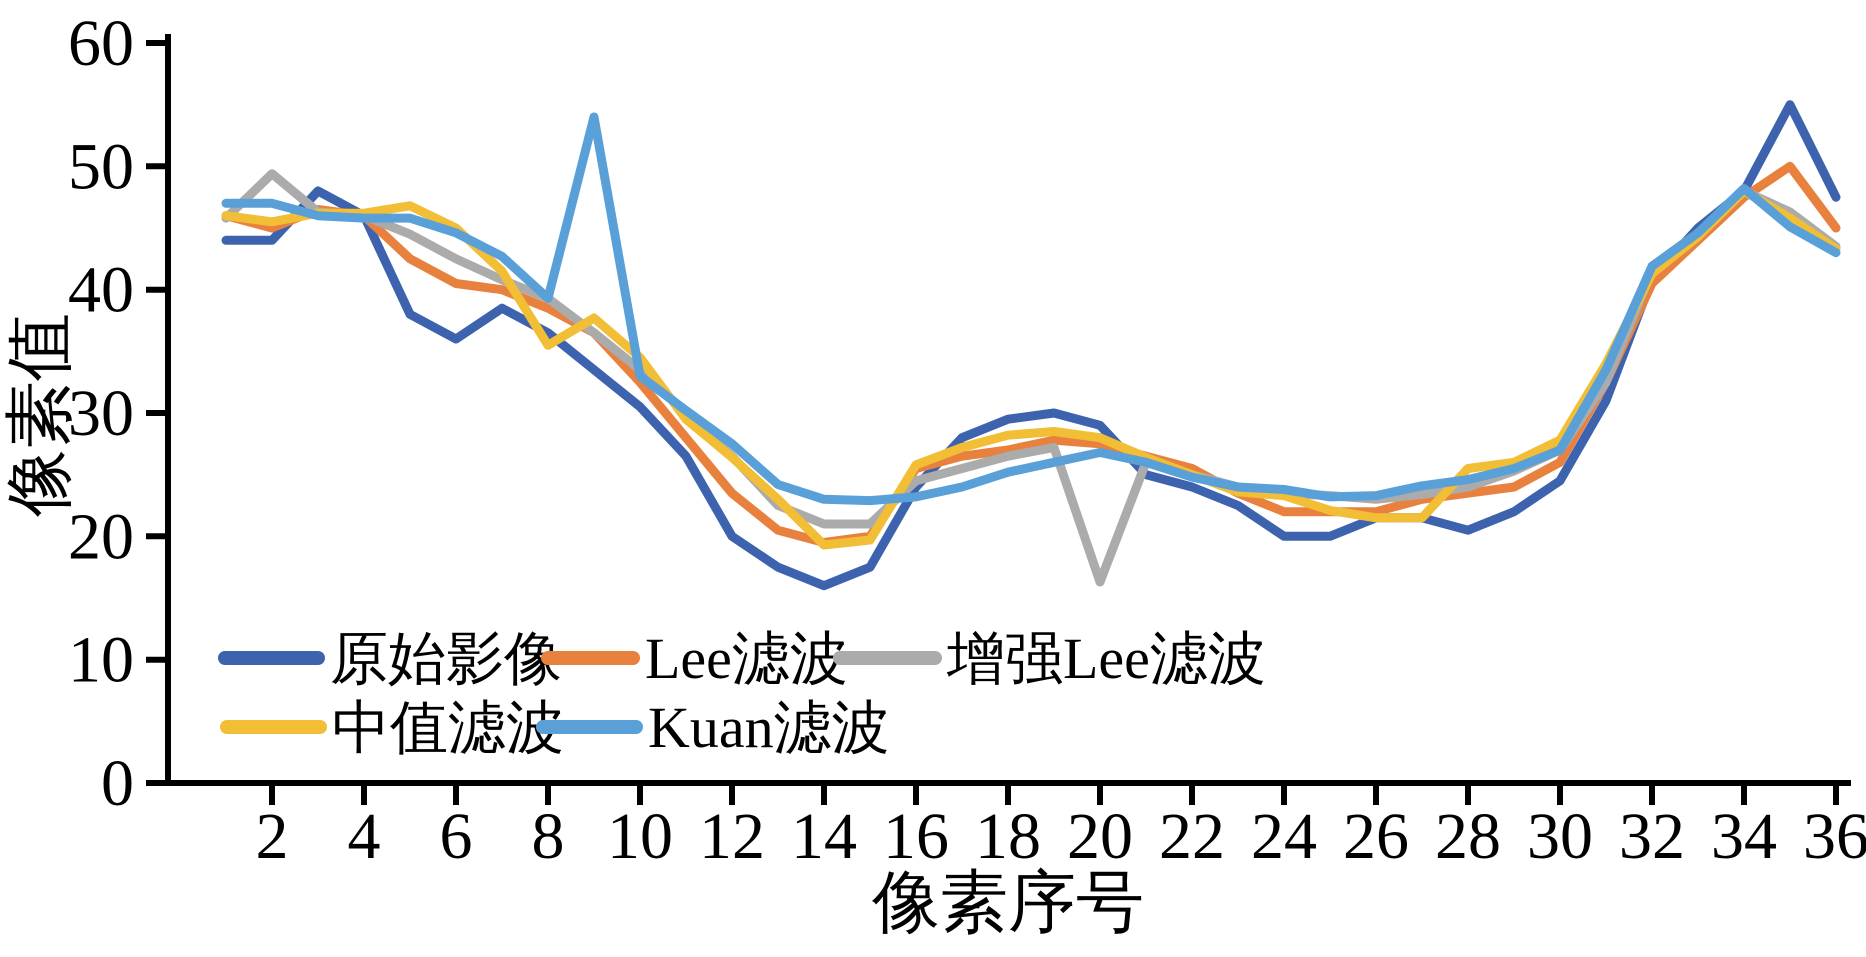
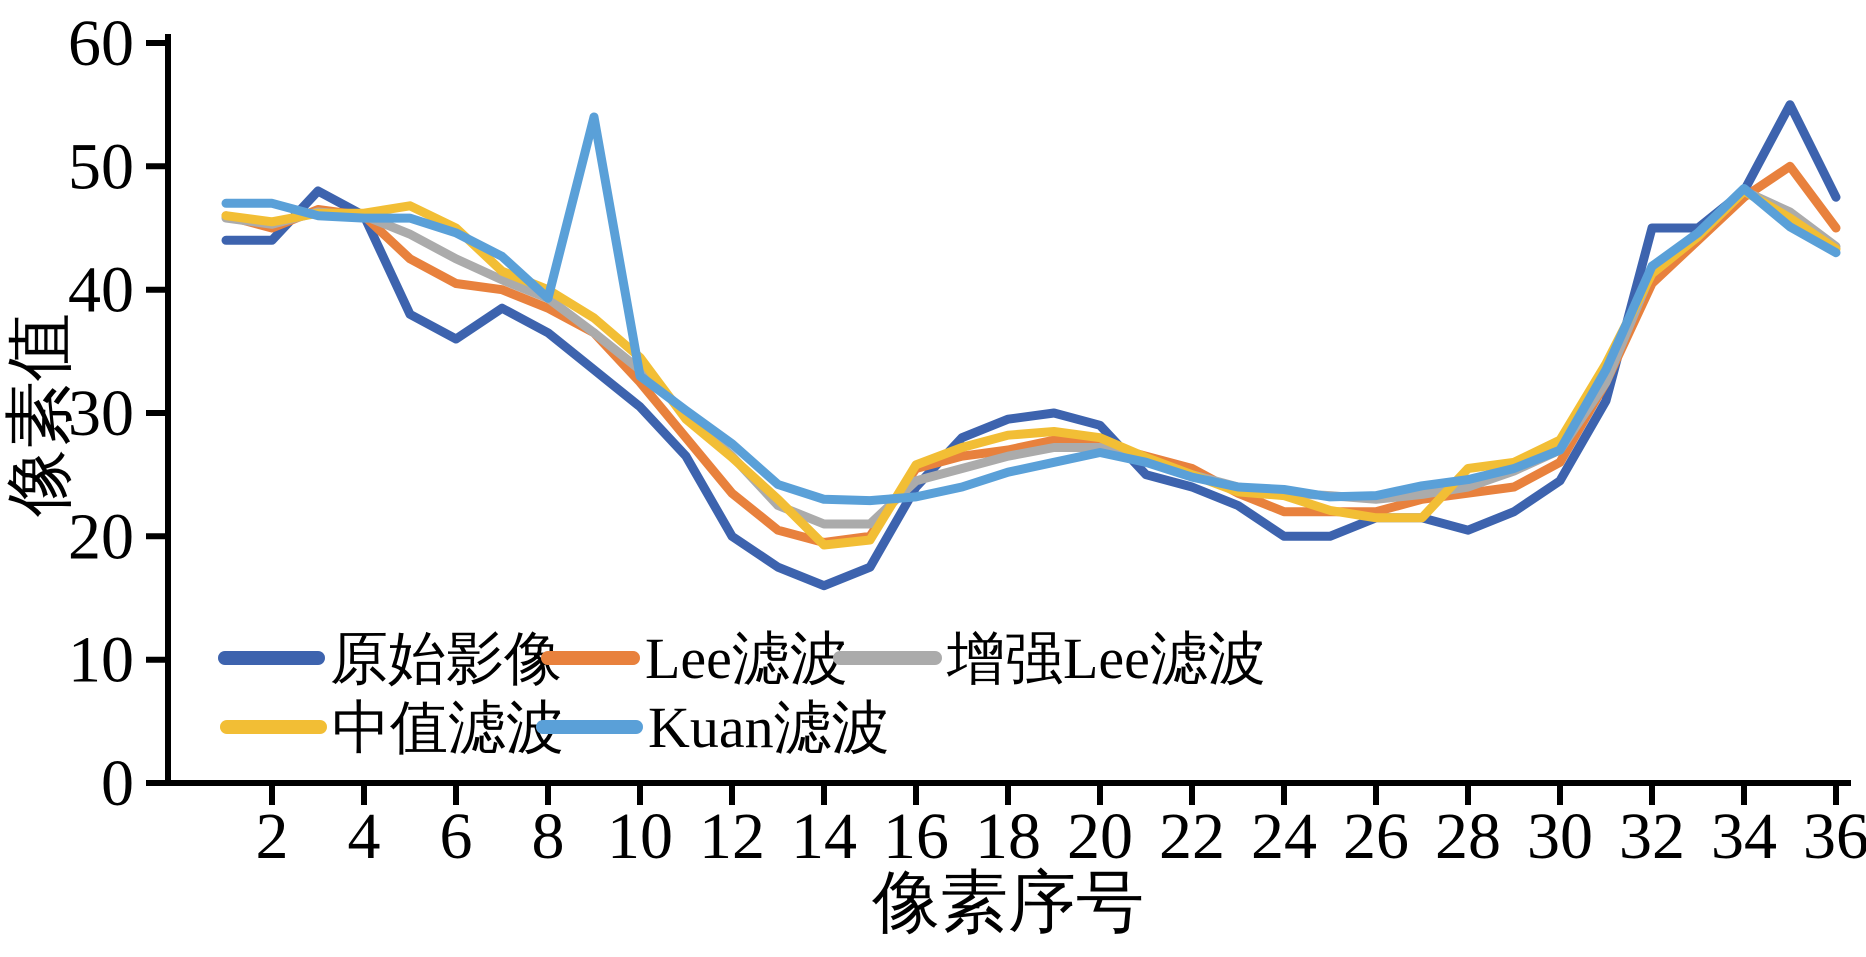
增强Lee滤波/2: 49.4 -> 45.3
中值滤波/8: 35.5 -> 40.0
增强Lee滤波/20: 16.3 -> 27.2
原始影像/32: 40.9 -> 45.0
